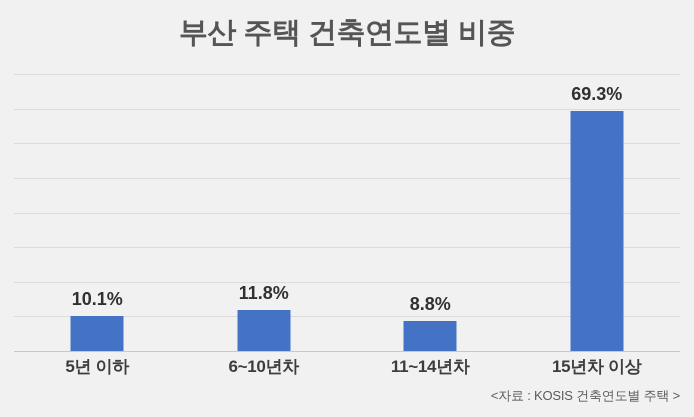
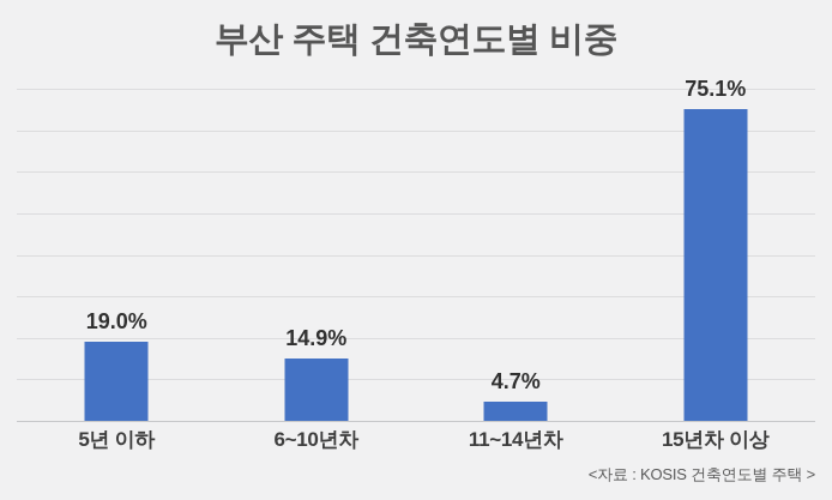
5년 이하: 10.1% -> 19.0%
6~10년차: 11.8% -> 14.9%
11~14년차: 8.8% -> 4.7%
15년차 이상: 69.3% -> 75.1%
